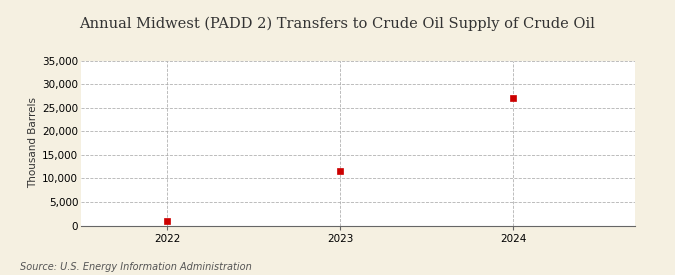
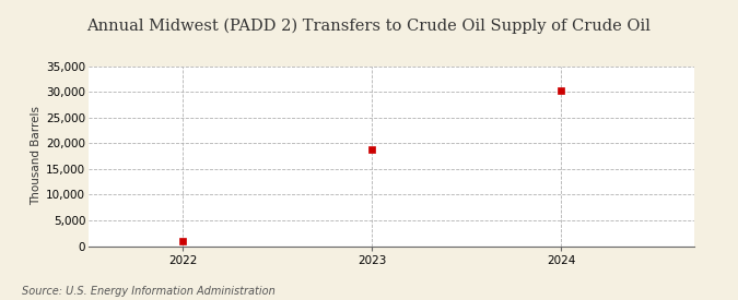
2023: 11,500 -> 18,700
2024: 27,000 -> 30,200
